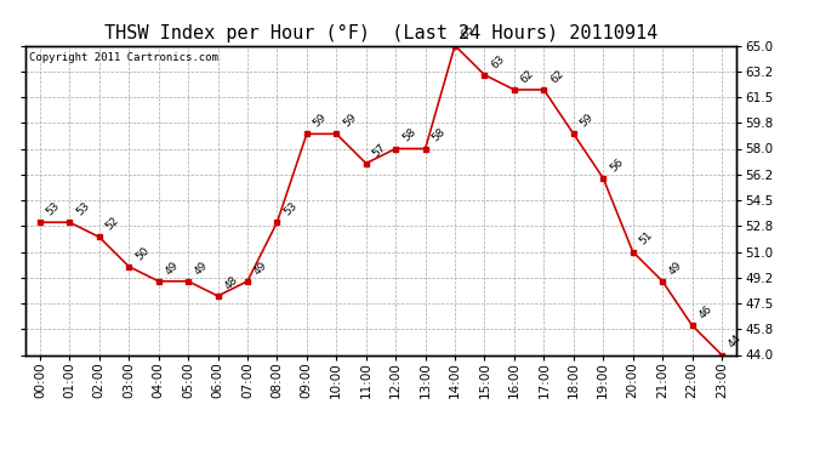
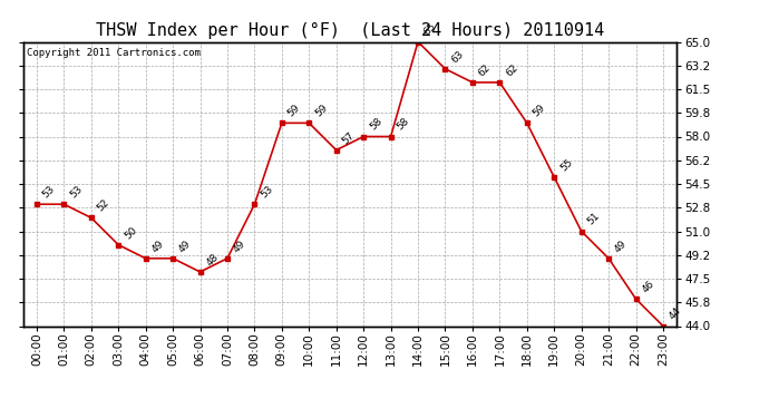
19:00: 56 -> 55
